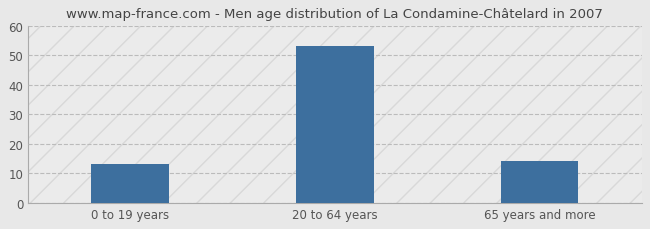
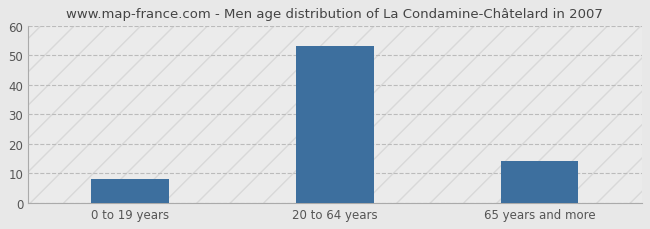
0 to 19 years: 13 -> 8
